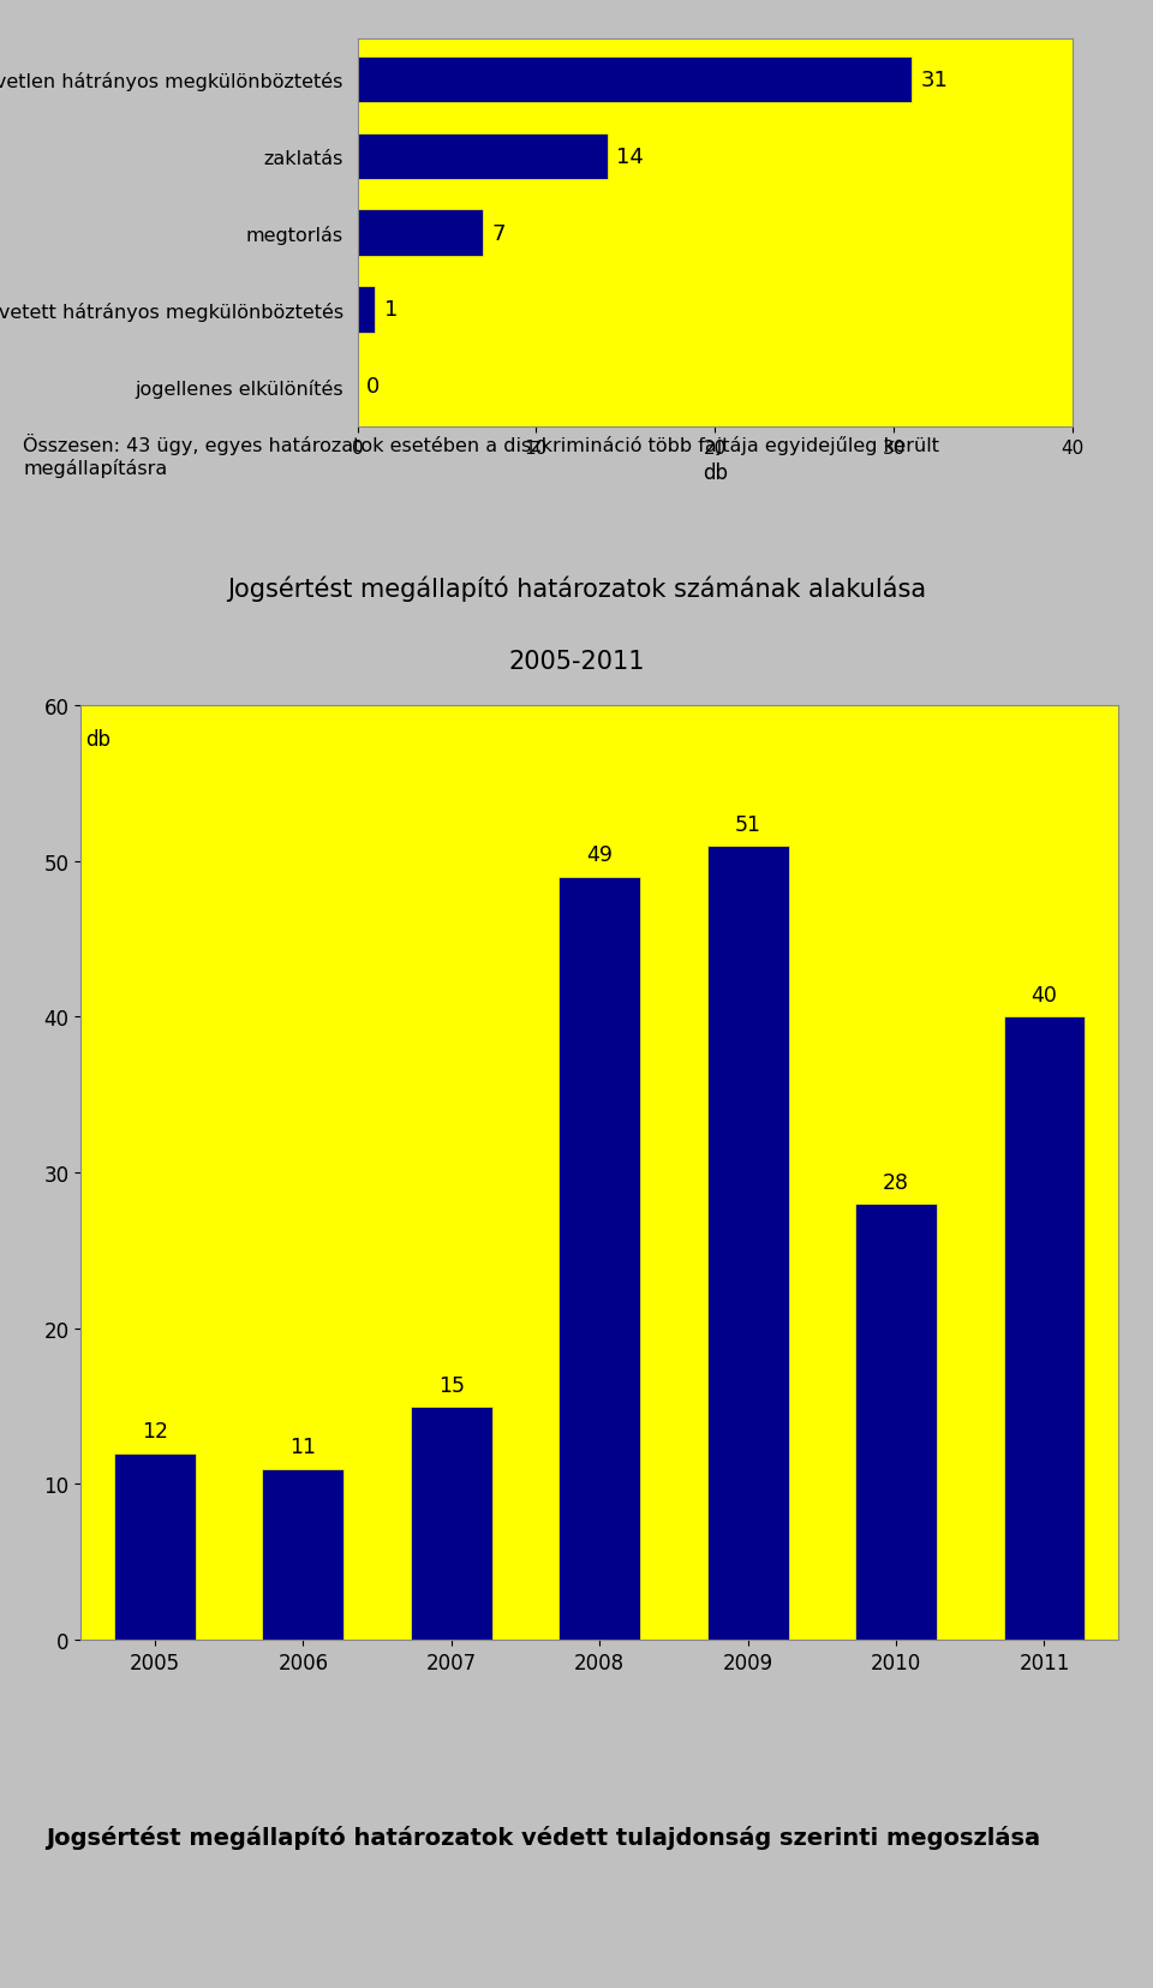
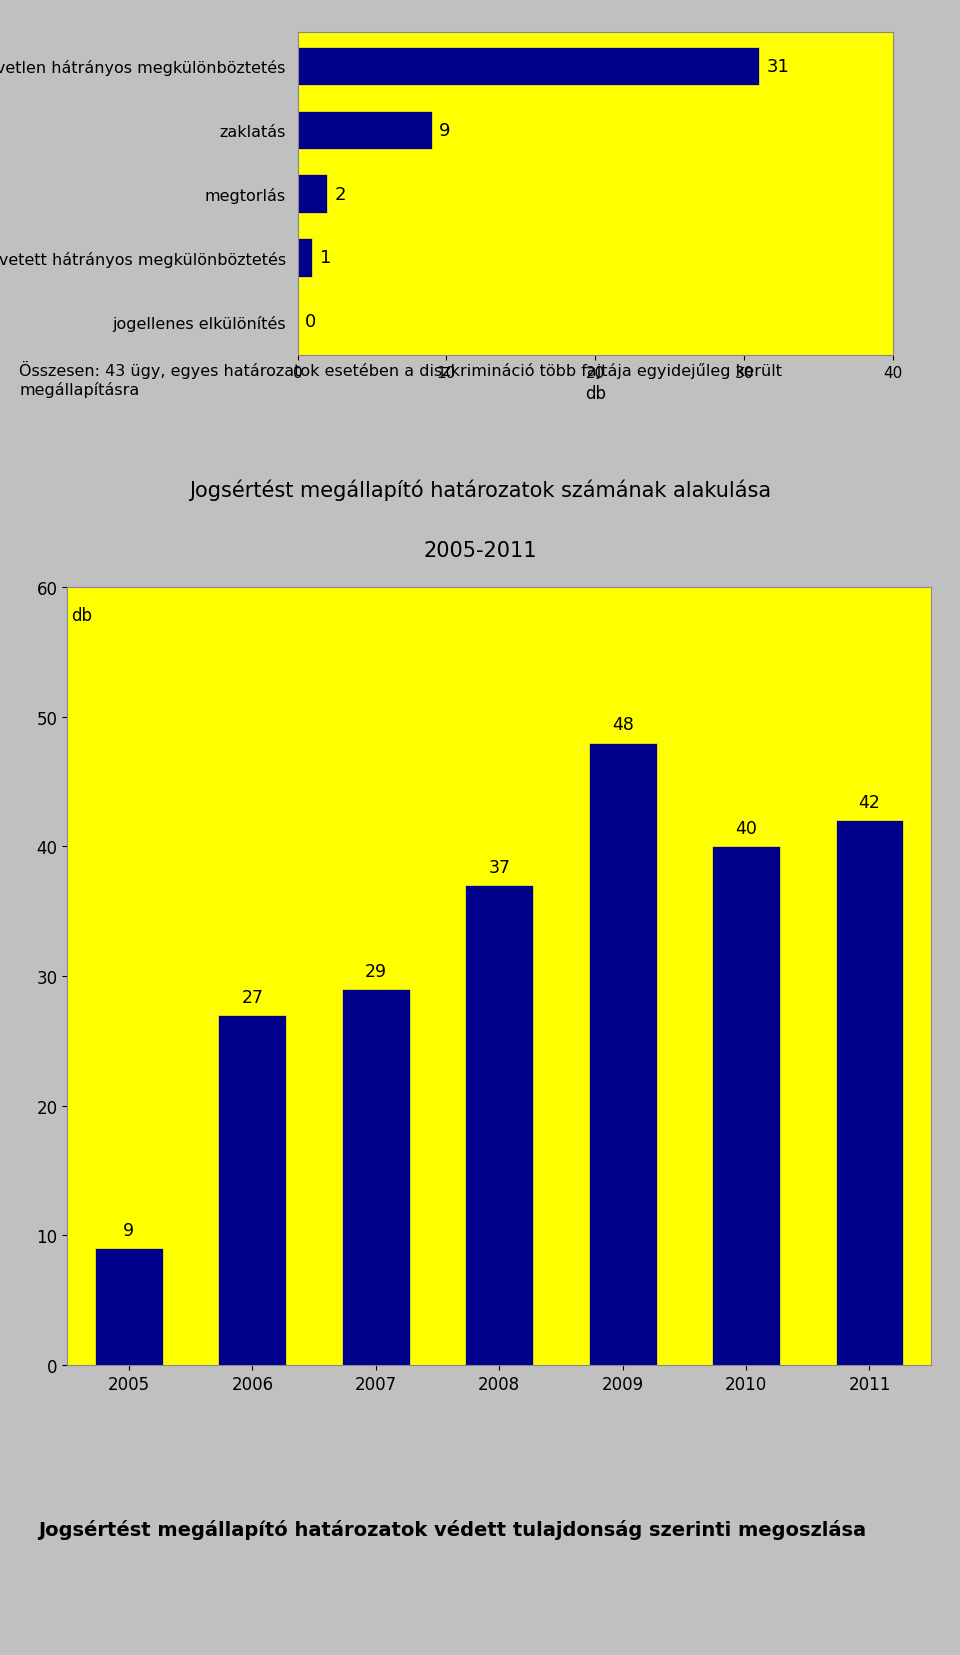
zaklatás: 14 -> 9
megtorlás: 7 -> 2
2005: 12 -> 9
2006: 11 -> 27
2007: 15 -> 29
2008: 49 -> 37
2009: 51 -> 48
2010: 28 -> 40
2011: 40 -> 42
